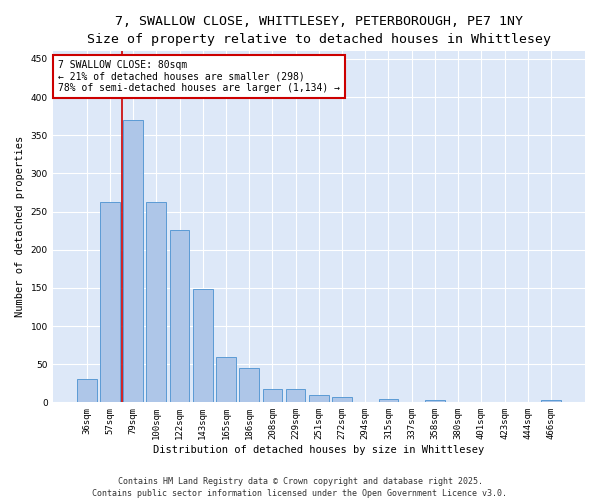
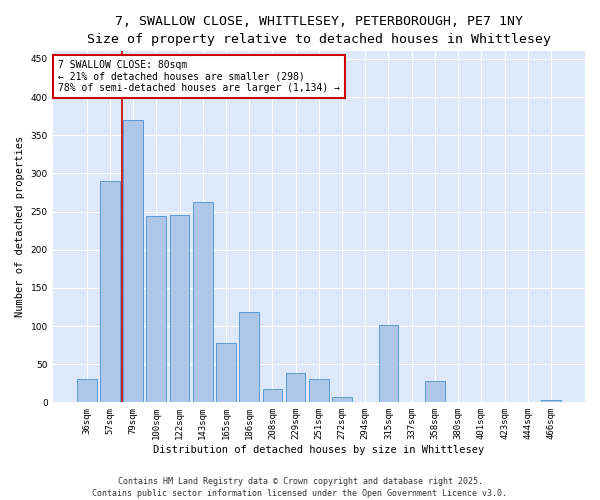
57sqm: 262 -> 290
100sqm: 262 -> 244
122sqm: 226 -> 246
143sqm: 148 -> 262
165sqm: 60 -> 78
186sqm: 45 -> 118
229sqm: 18 -> 38
251sqm: 10 -> 30
315sqm: 5 -> 102
358sqm: 3 -> 28
